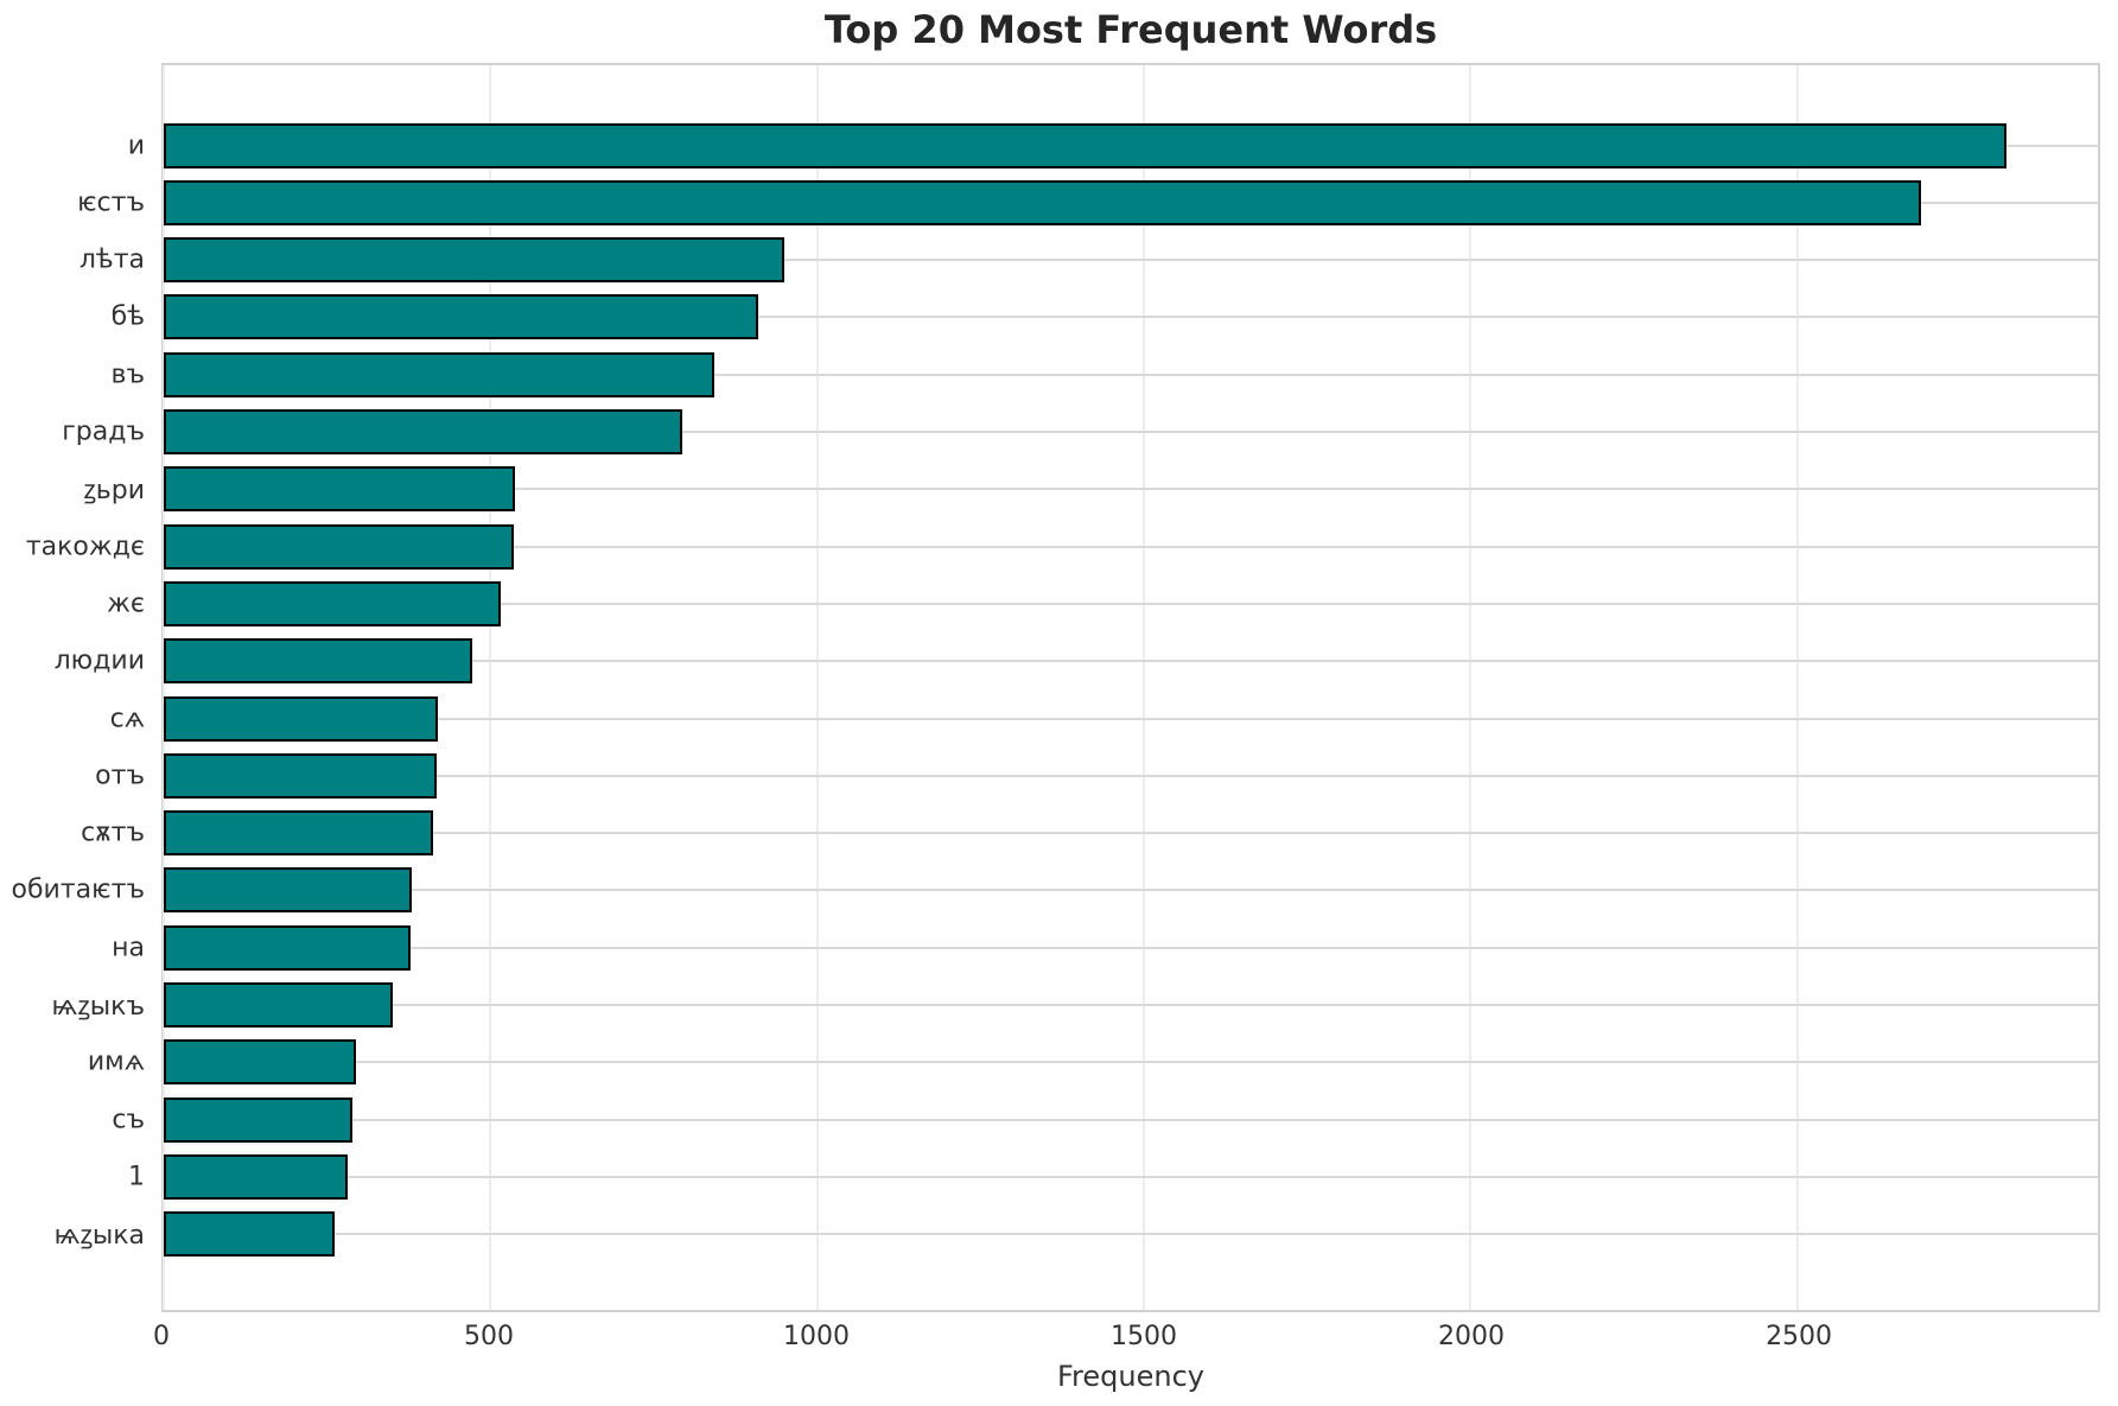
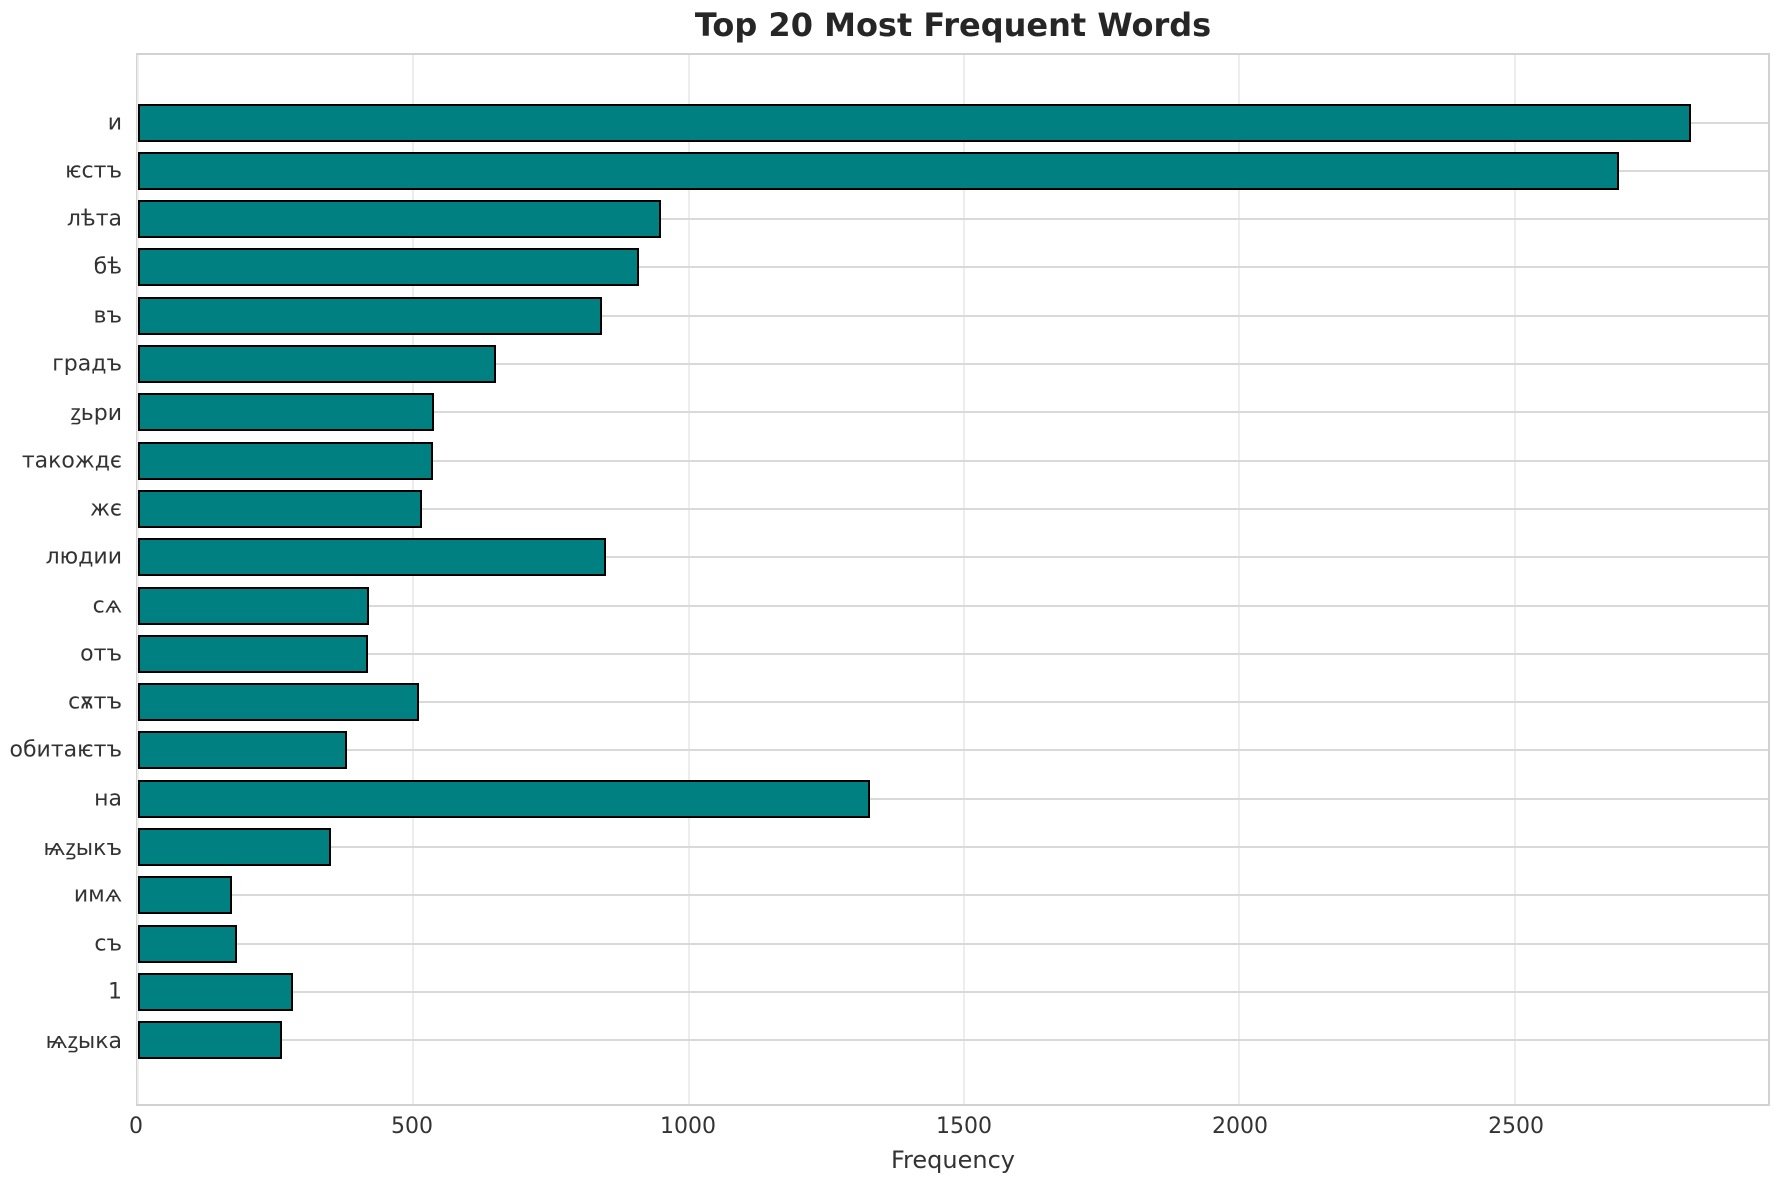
градъ: 790 -> 650
людии: 470 -> 850
сѫтъ: 410 -> 510
на: 380 -> 1330
имѧ: 300 -> 170
съ: 290 -> 180
